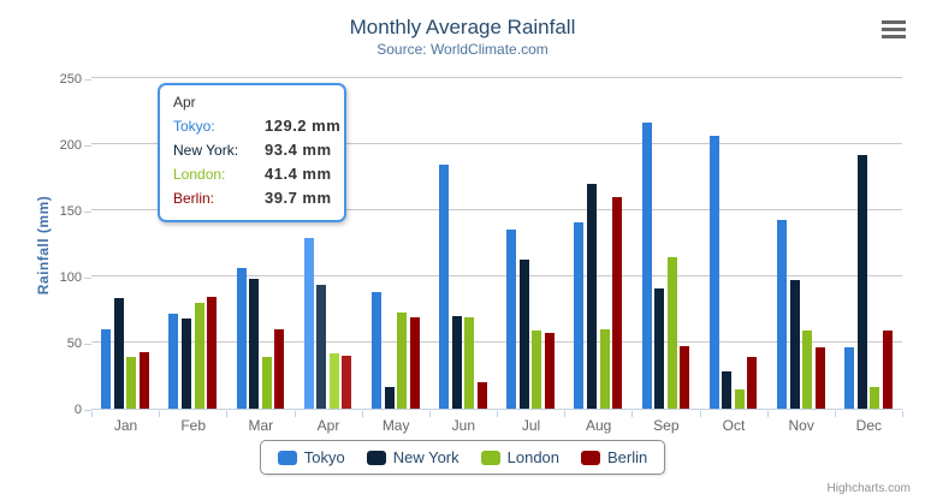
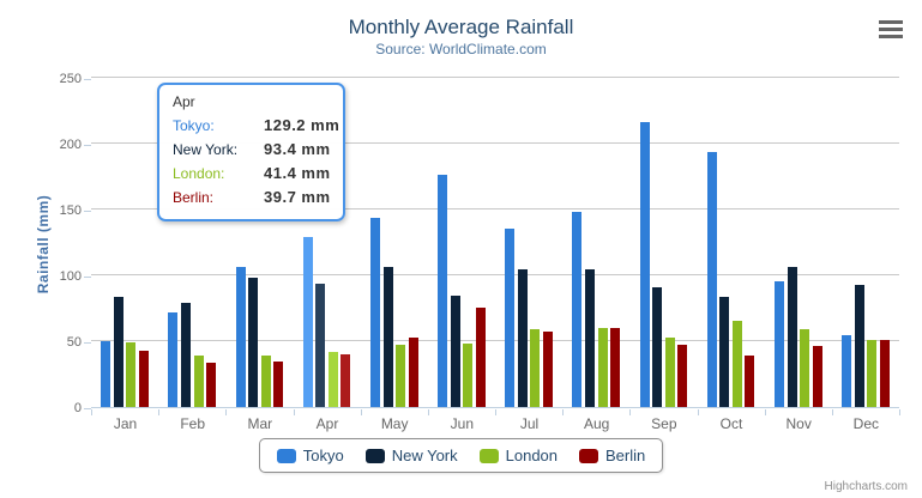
Tokyo/Jan: 60 -> 50
London/Jan: 39 -> 49
New York/Feb: 68 -> 79
London/Feb: 80 -> 39
Berlin/Feb: 85 -> 33
Berlin/Mar: 60 -> 34
Tokyo/May: 88 -> 144
New York/May: 16 -> 106
London/May: 73 -> 47
Berlin/May: 69 -> 53
Tokyo/Jun: 185 -> 176
New York/Jun: 70 -> 84
London/Jun: 69 -> 48
Berlin/Jun: 20 -> 76
New York/Jul: 113 -> 105
Tokyo/Aug: 141 -> 148
New York/Aug: 170 -> 104
Berlin/Aug: 160 -> 60
London/Sep: 115 -> 52
Tokyo/Oct: 206 -> 194
New York/Oct: 28 -> 84
London/Oct: 15 -> 65
Tokyo/Nov: 143 -> 96
New York/Nov: 97 -> 107
Tokyo/Dec: 46 -> 54
New York/Dec: 192 -> 92
London/Dec: 16 -> 51
Berlin/Dec: 59 -> 51
